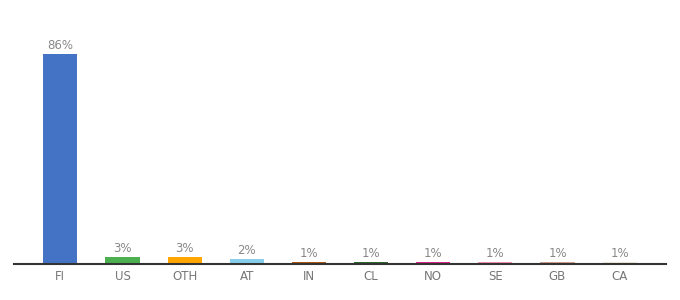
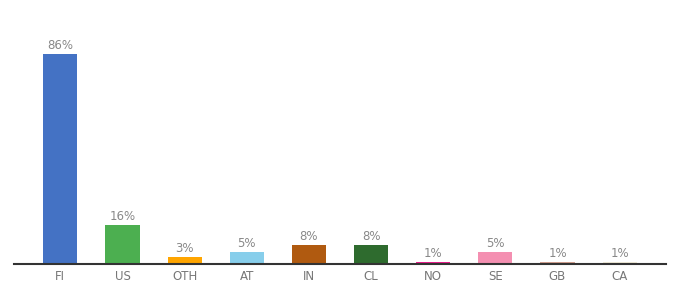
US: 3% -> 16%
AT: 2% -> 5%
IN: 1% -> 8%
CL: 1% -> 8%
SE: 1% -> 5%
